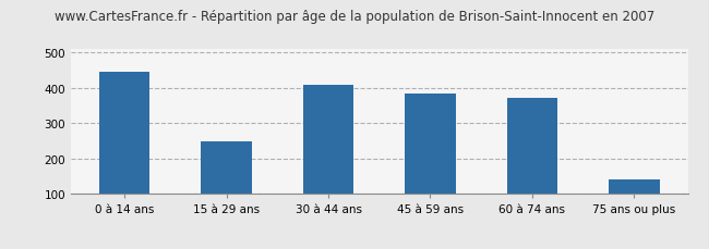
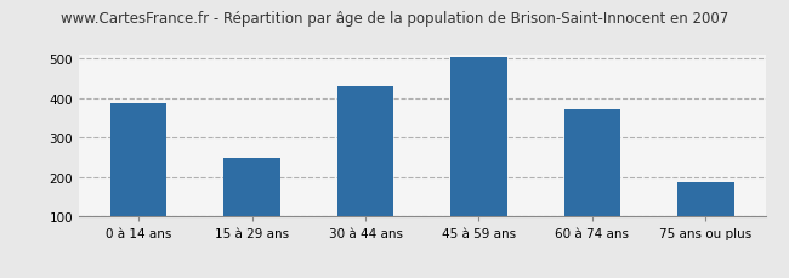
0 à 14 ans: 445 -> 388
30 à 44 ans: 410 -> 430
45 à 59 ans: 385 -> 503
75 ans ou plus: 140 -> 188
